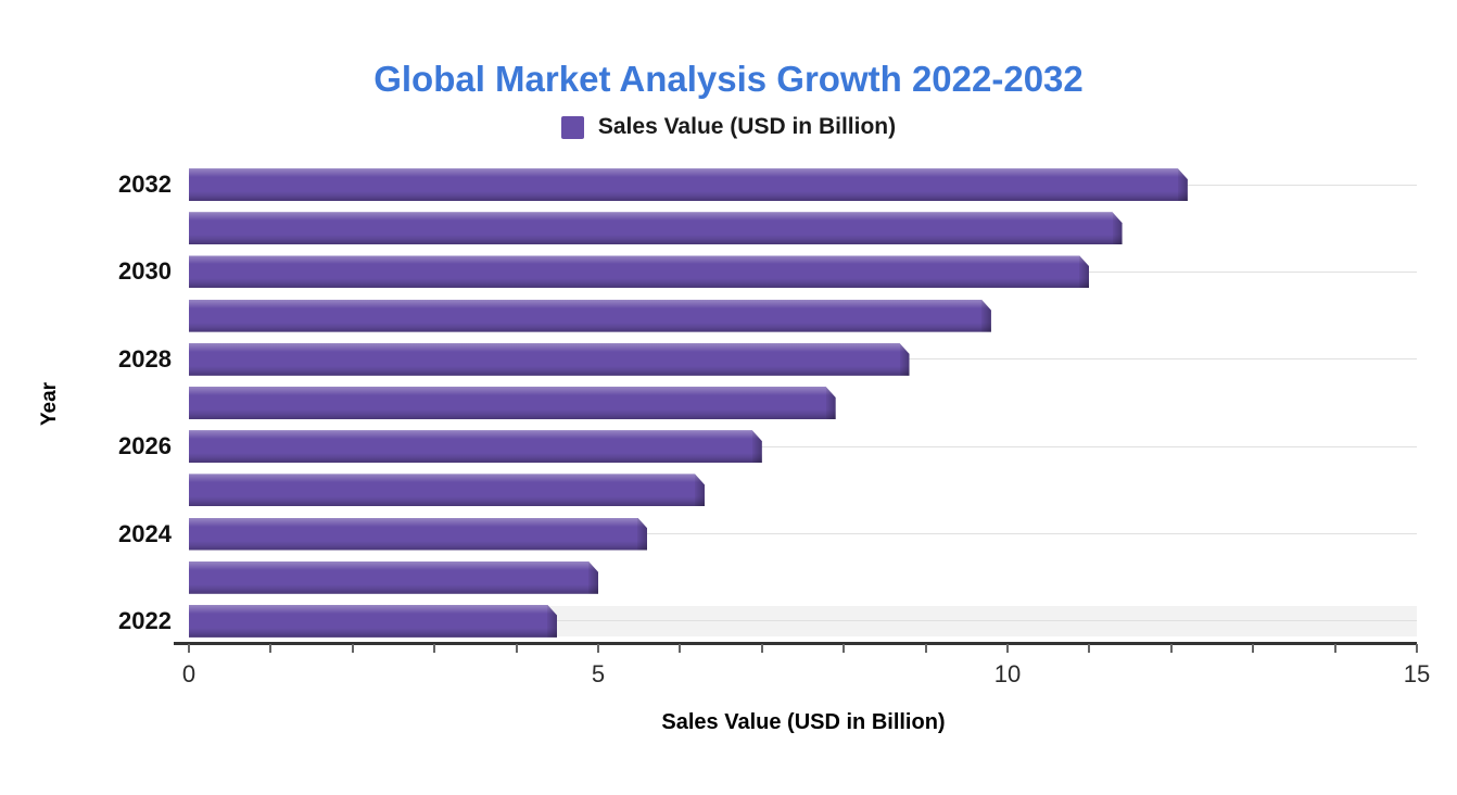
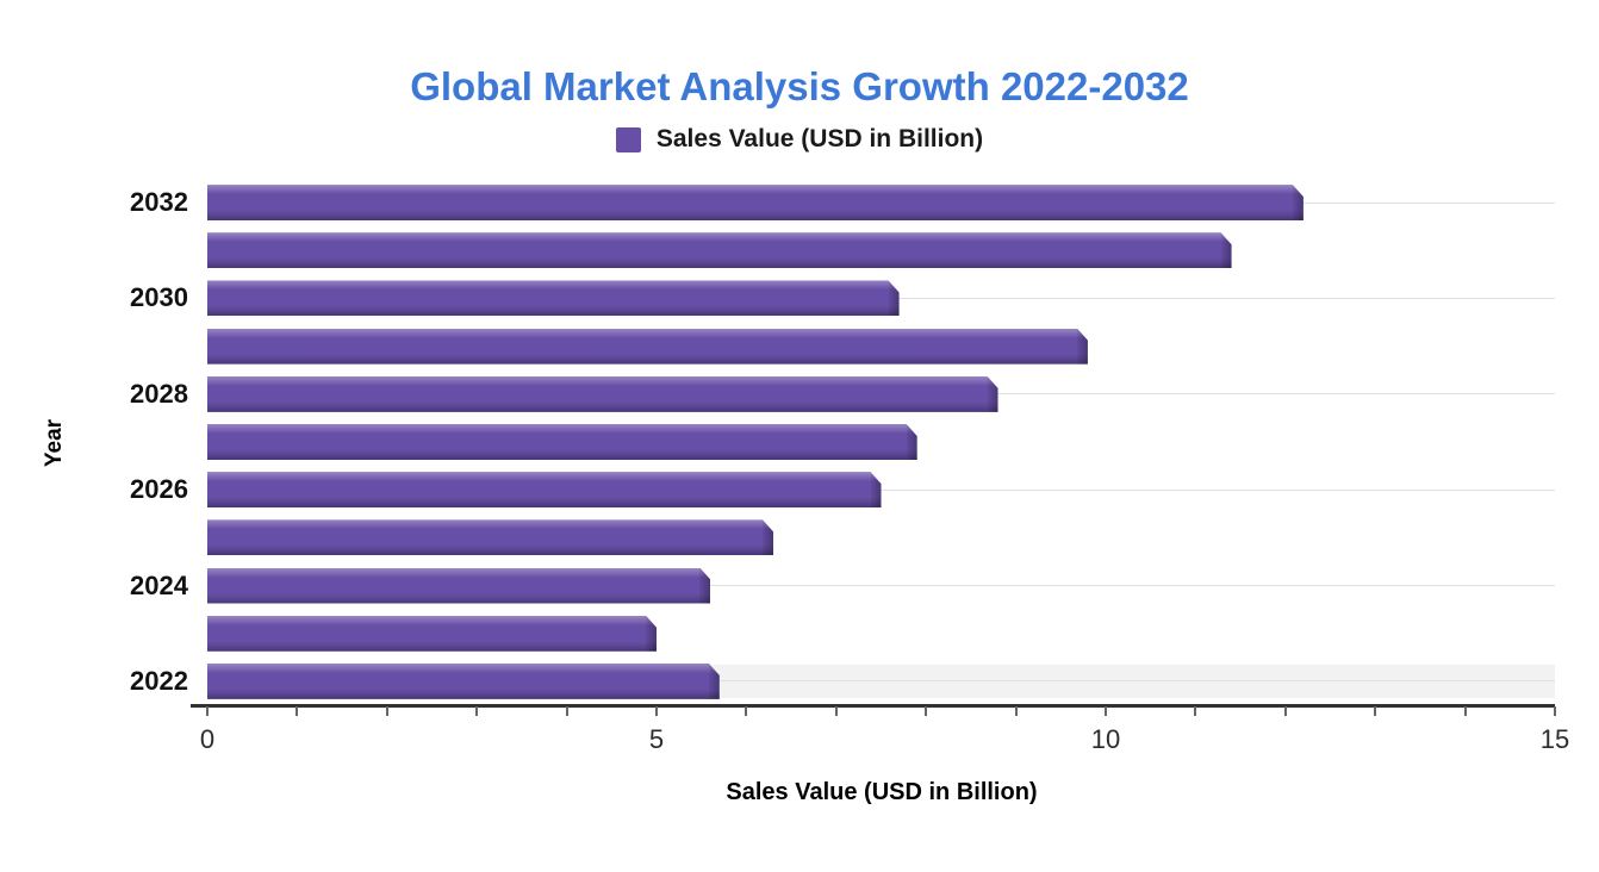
2030: 11.0 -> 7.7
2026: 7.0 -> 7.5
2022: 4.5 -> 5.7
